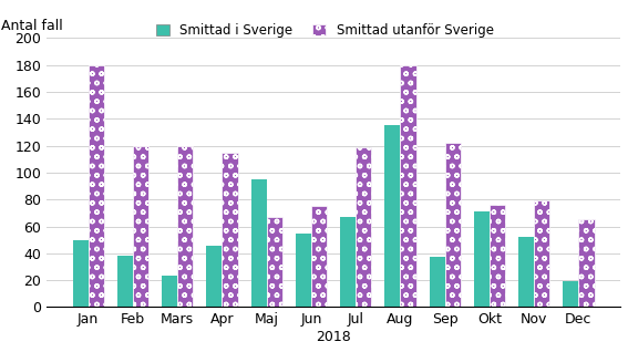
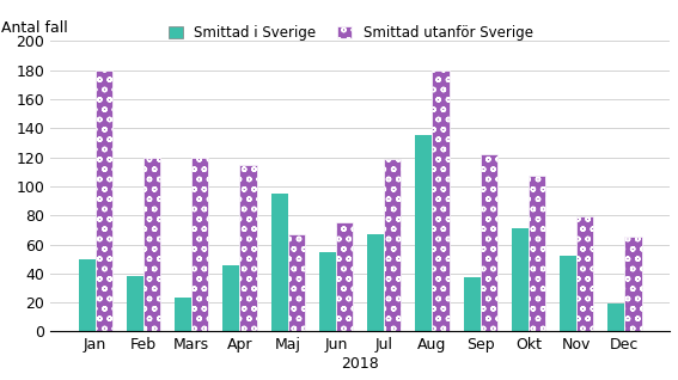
Smittad utanför Sverige/Okt: 76 -> 107
